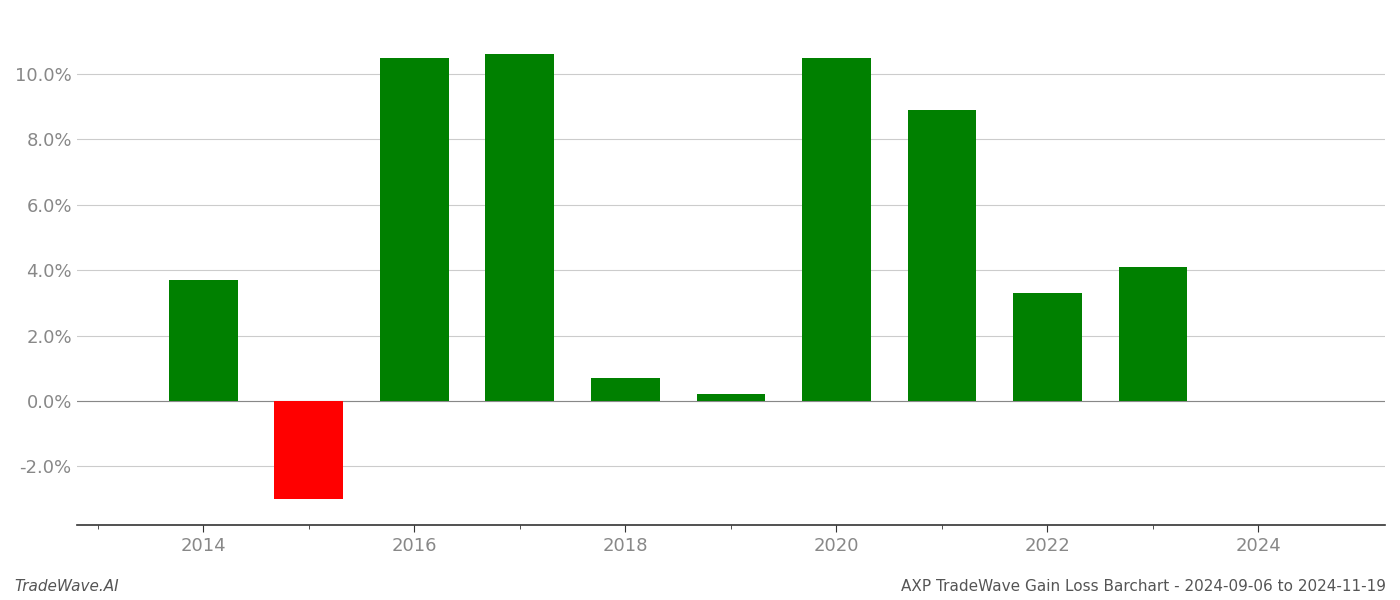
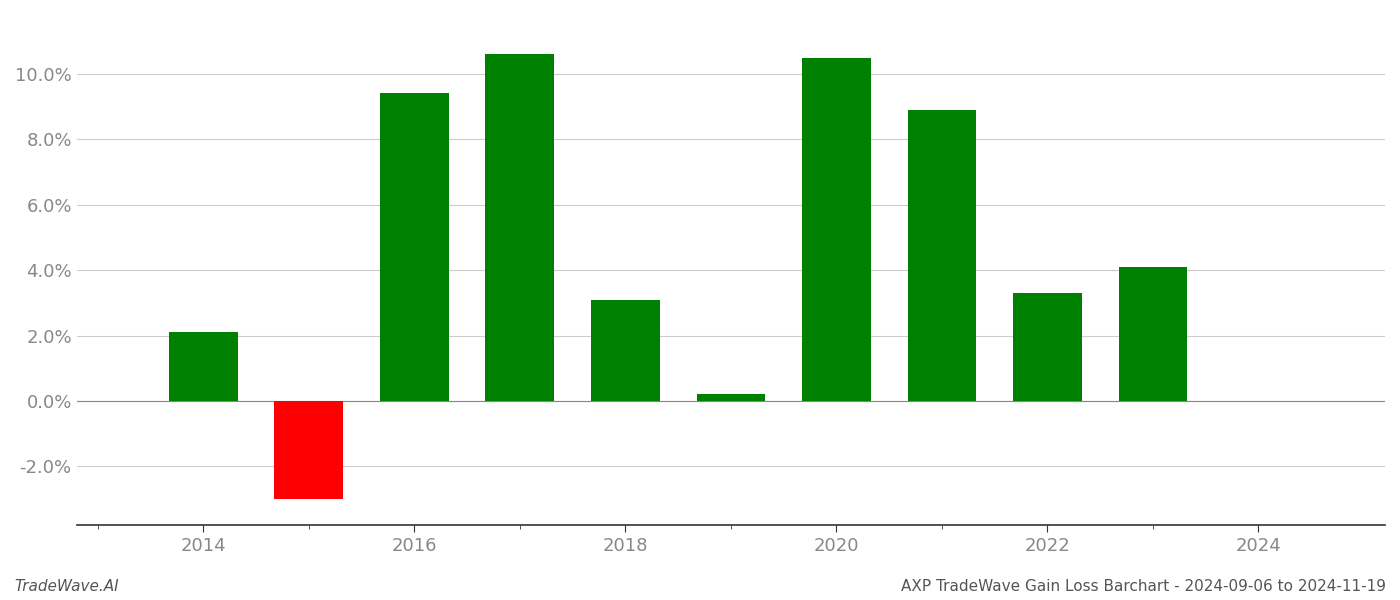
2014: 3.7% -> 2.1%
2016: 10.5% -> 9.4%
2018: 0.7% -> 3.1%
